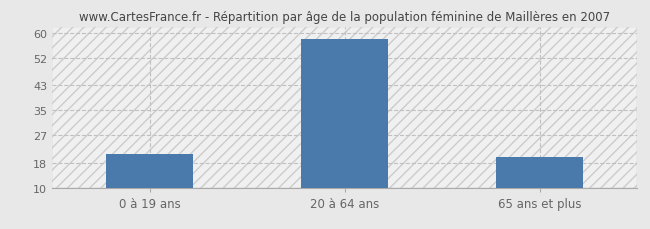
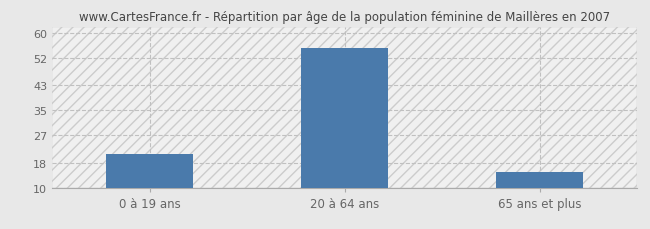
20 à 64 ans: 58 -> 55
65 ans et plus: 20 -> 15
